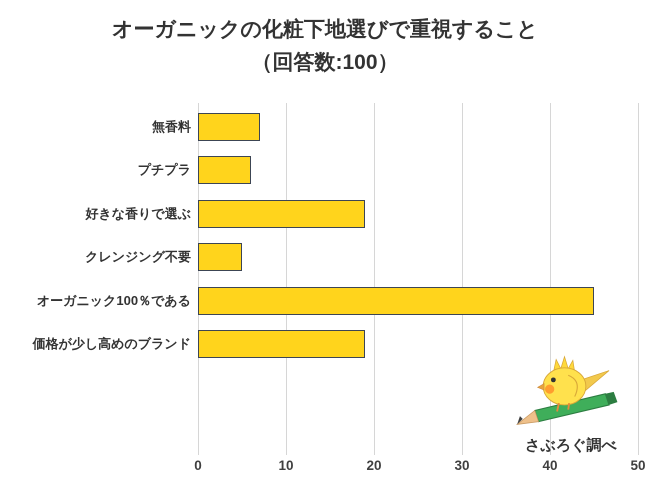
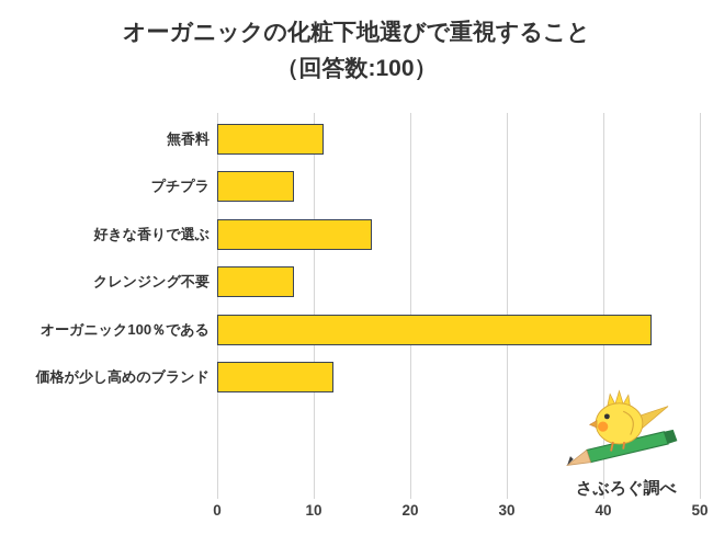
無香料: 7 -> 11
プチプラ: 6 -> 8
好きな香りで選ぶ: 19 -> 16
クレンジング不要: 5 -> 8
価格が少し高めのブランド: 19 -> 12
